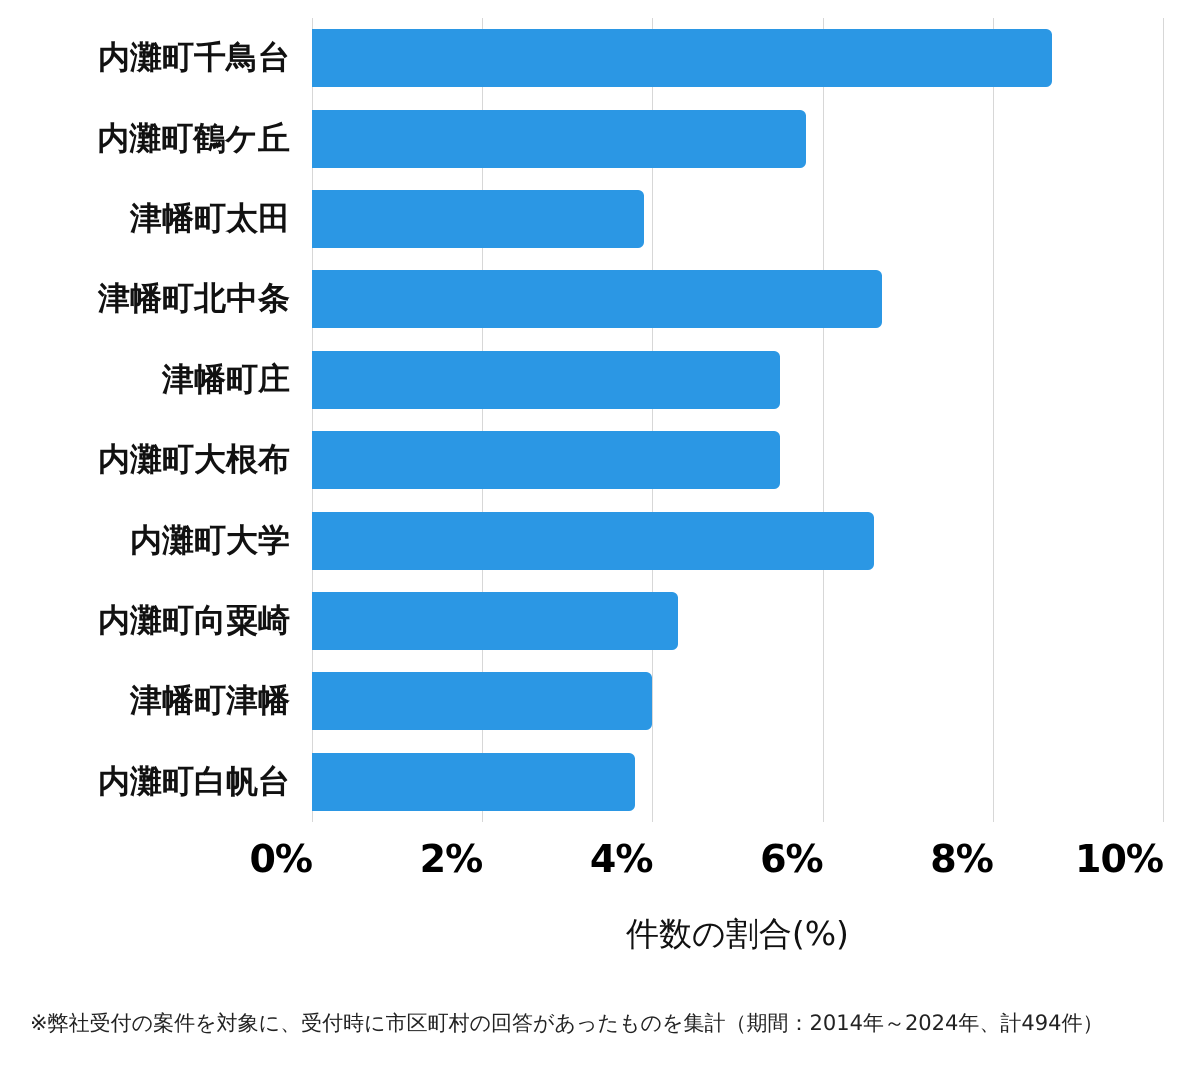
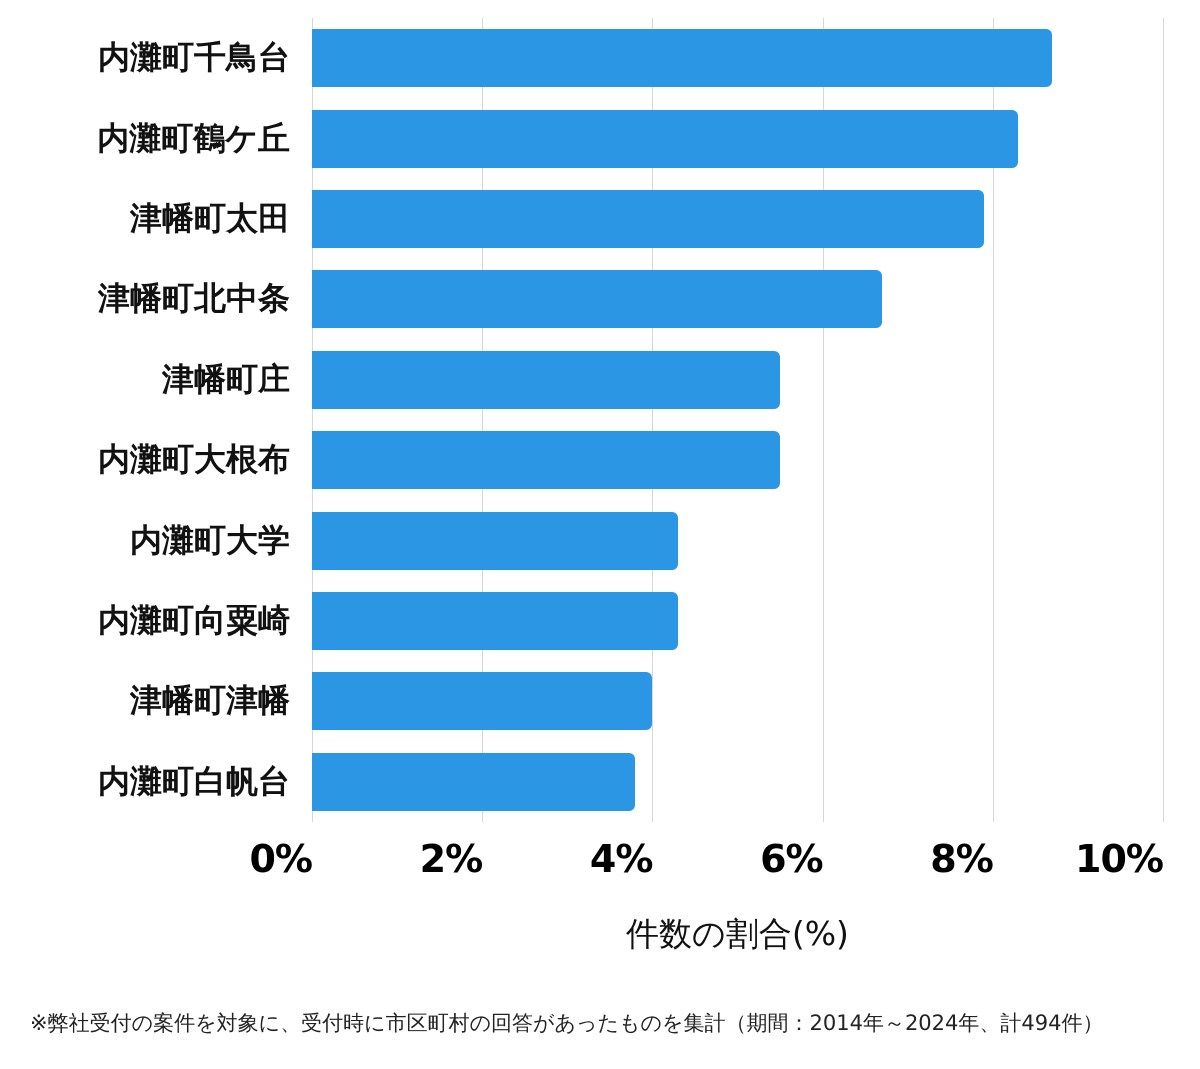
内灘町鶴ケ丘: 5.8% -> 8.3%
津幡町太田: 3.9% -> 7.9%
内灘町大学: 6.6% -> 4.3%
